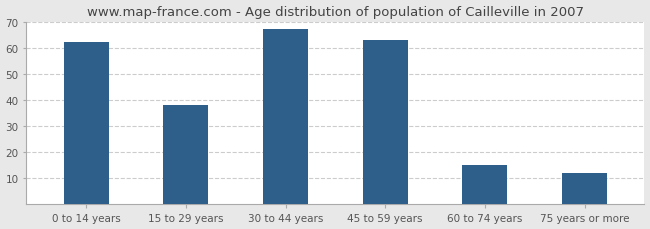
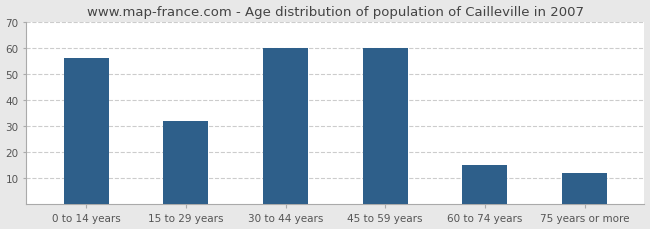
0 to 14 years: 62 -> 56
15 to 29 years: 38 -> 32
30 to 44 years: 67 -> 60
45 to 59 years: 63 -> 60
